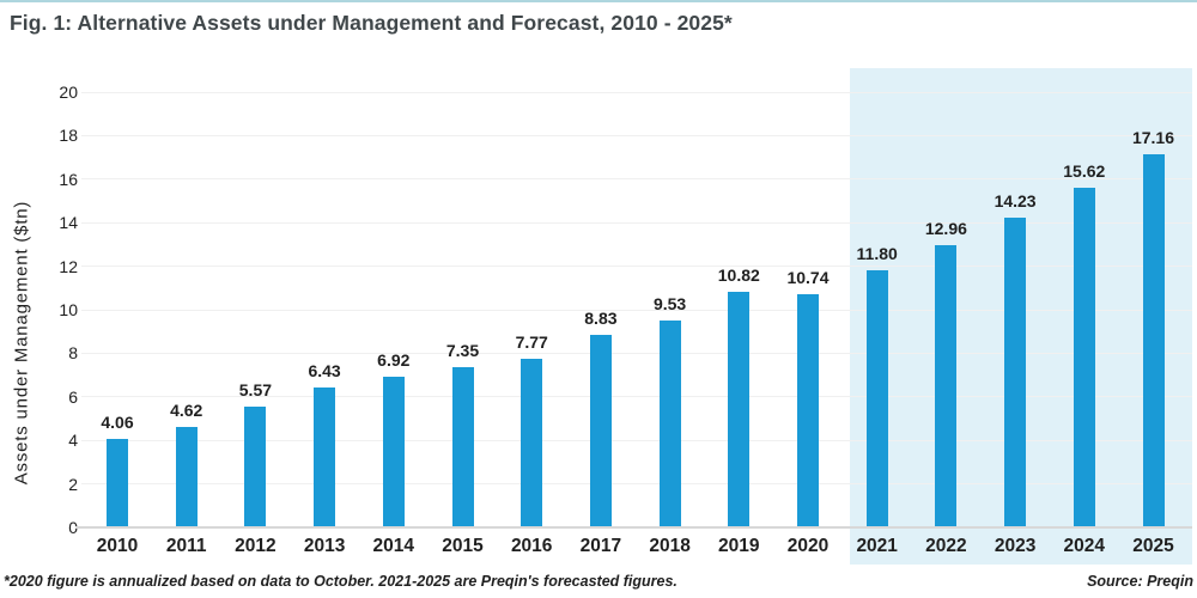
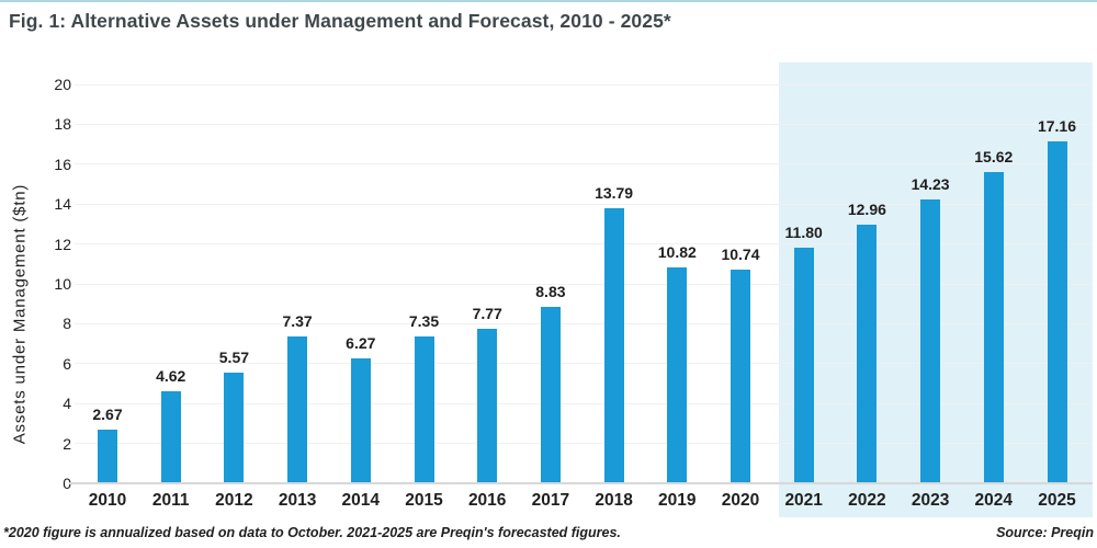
2010: 4.06 -> 2.67
2013: 6.43 -> 7.37
2014: 6.92 -> 6.27
2018: 9.53 -> 13.79
